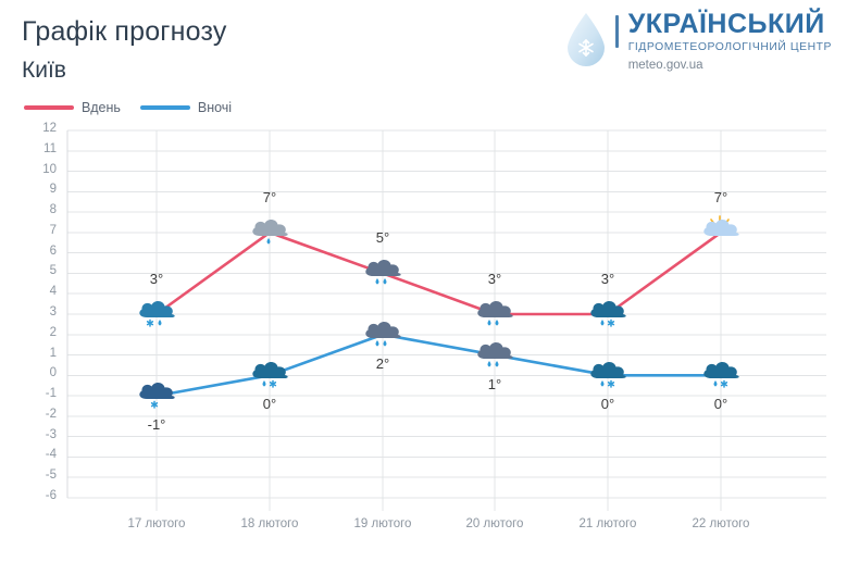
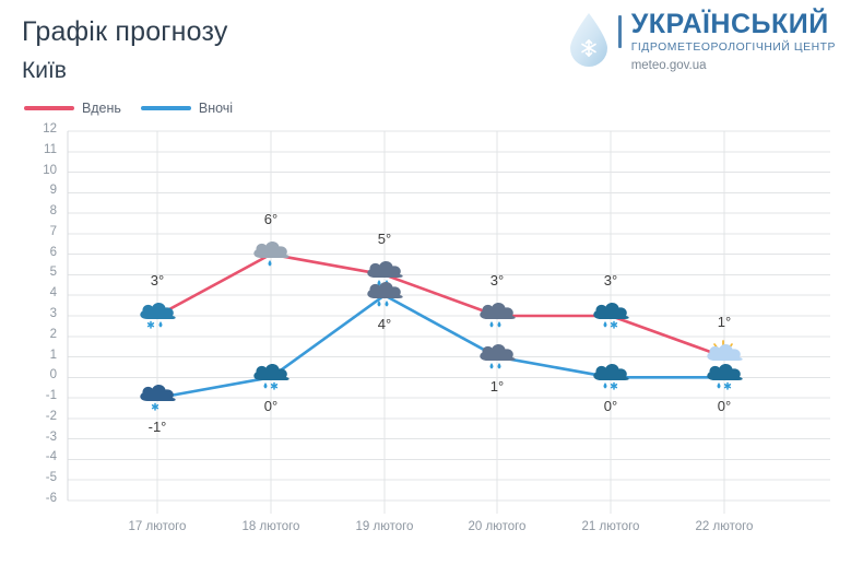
Вдень/18 лютого: 7° -> 6°
Вночі/19 лютого: 2° -> 4°
Вдень/22 лютого: 7° -> 1°
